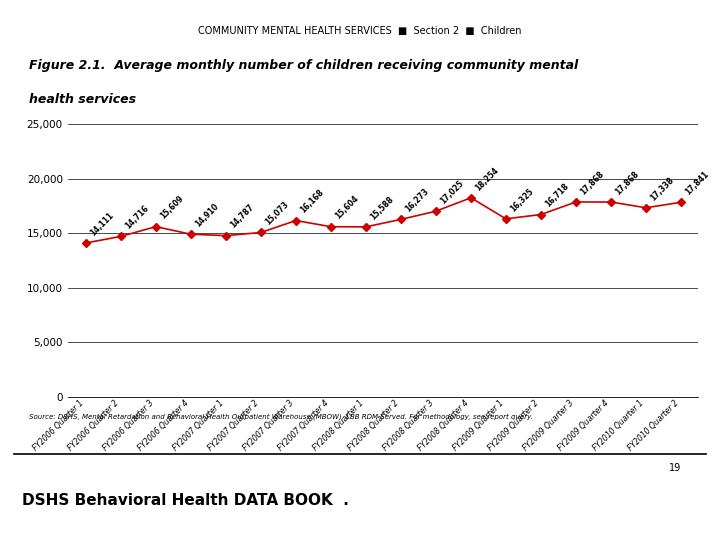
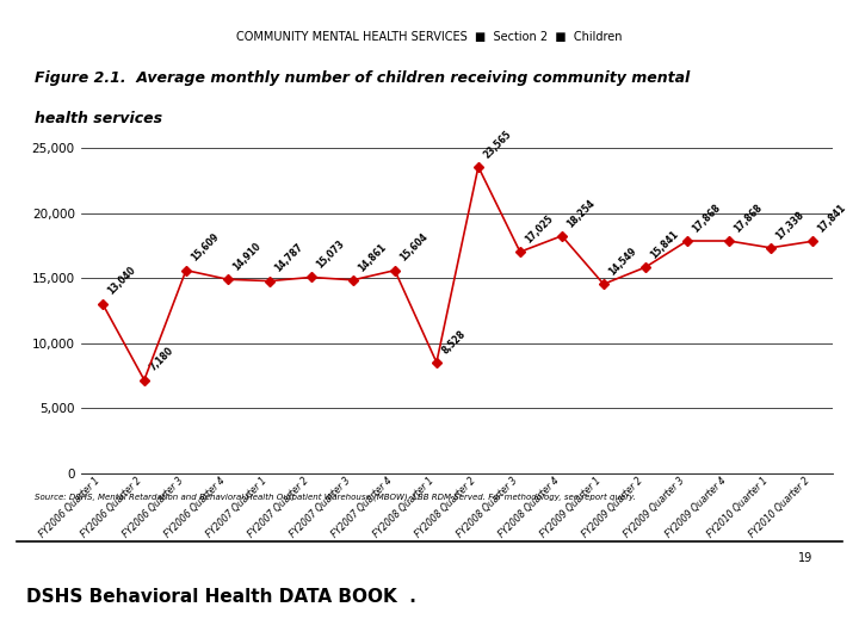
FY2006 Quarter 1: 14,111 -> 13,040
FY2006 Quarter 2: 14,716 -> 7,180
FY2007 Quarter 3: 16,168 -> 14,861
FY2008 Quarter 1: 15,588 -> 8,528
FY2008 Quarter 2: 16,273 -> 23,565
FY2009 Quarter 1: 16,325 -> 14,549
FY2009 Quarter 2: 16,718 -> 15,841
